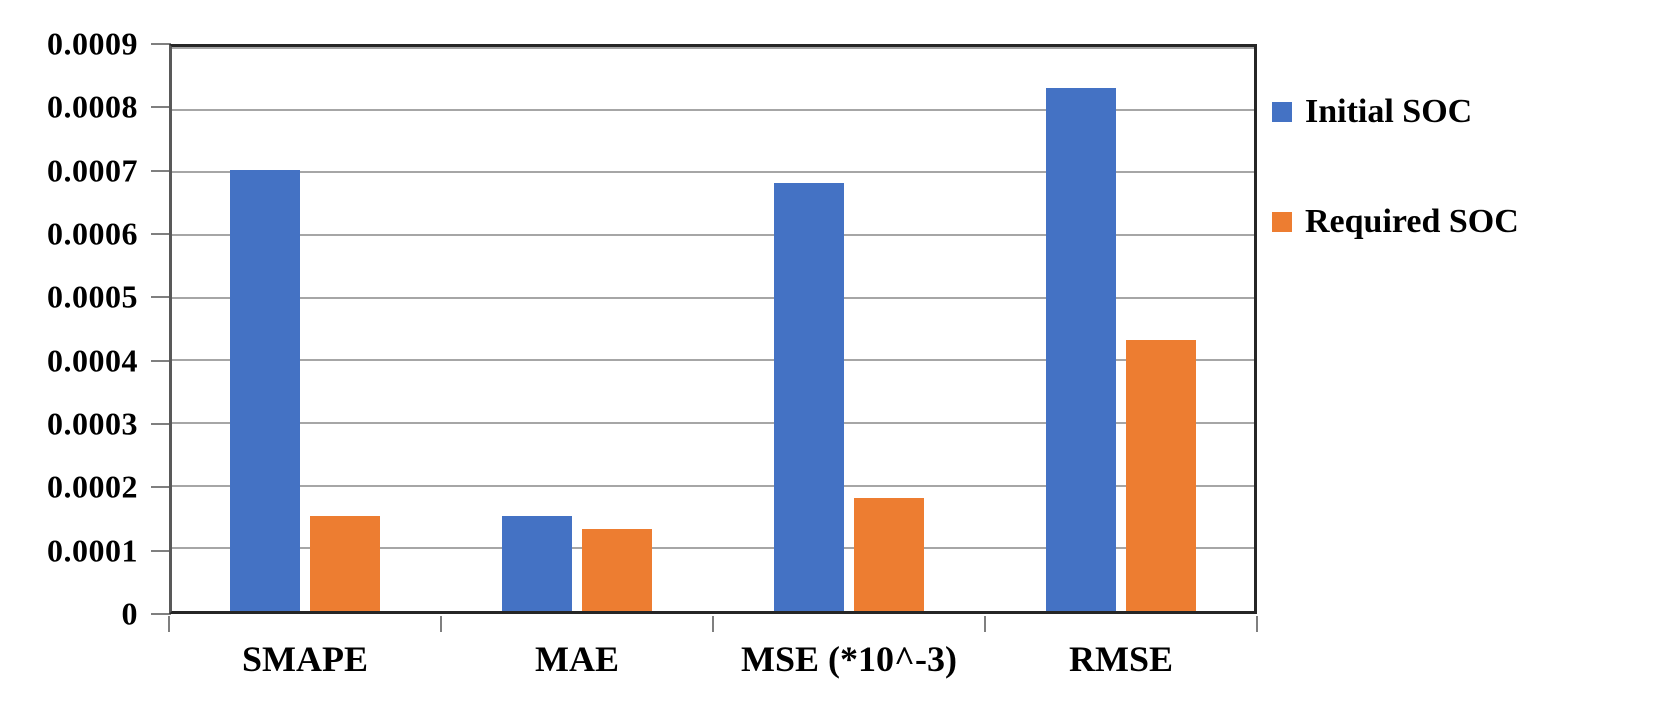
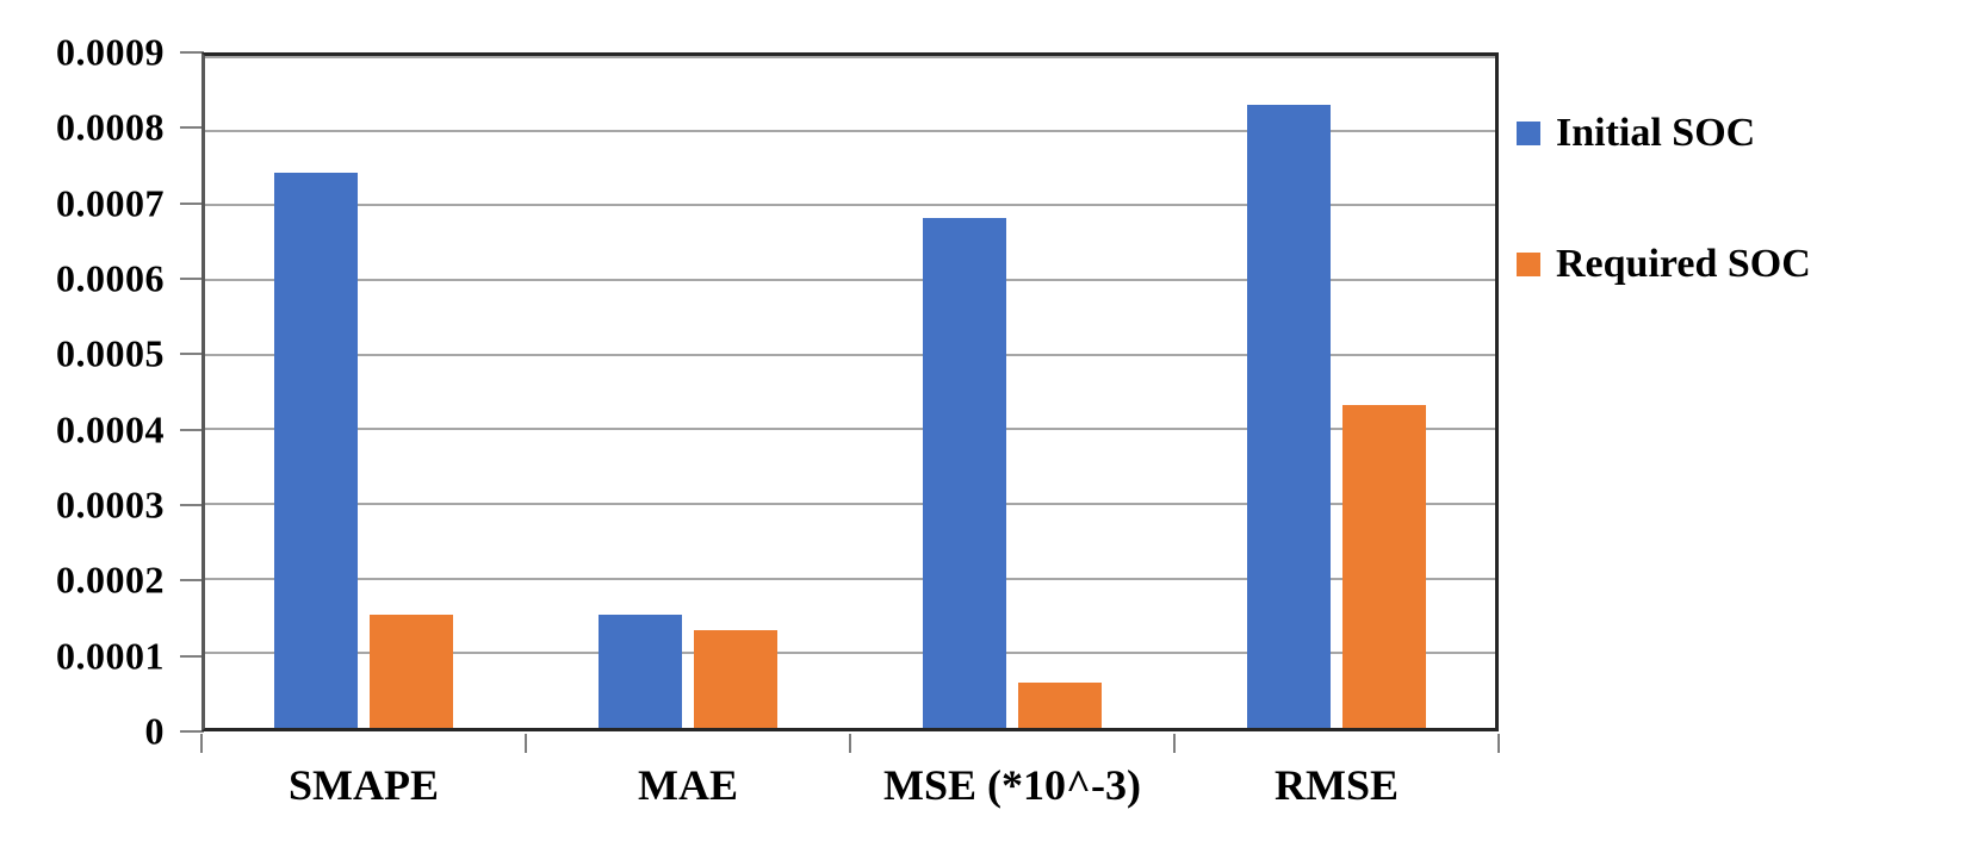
Initial SOC/SMAPE: 0.00070 -> 0.00074
Required SOC/MSE (*10^-3): 0.00018 -> 0.00006
